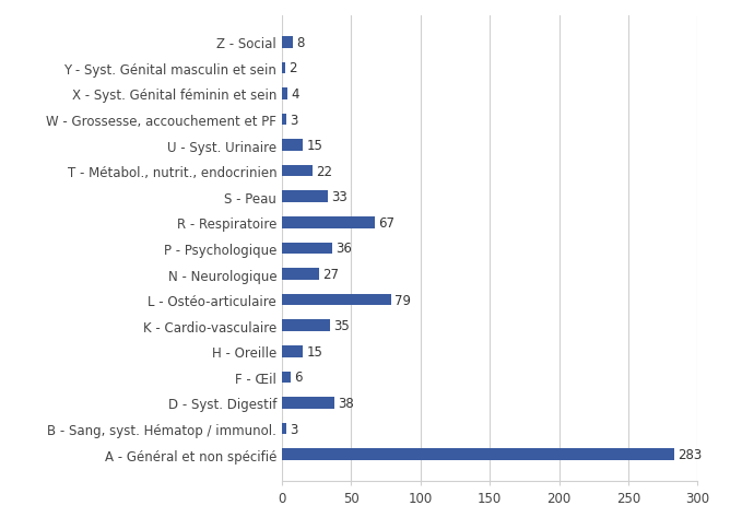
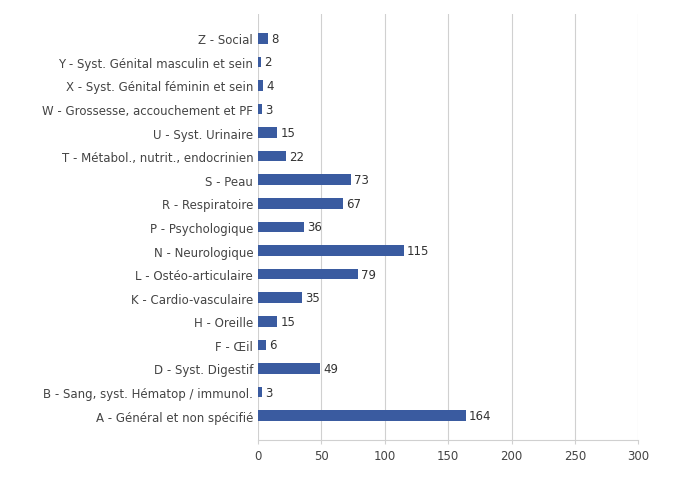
S - Peau: 33 -> 73
N - Neurologique: 27 -> 115
D - Syst. Digestif: 38 -> 49
A - Général et non spécifié: 283 -> 164
